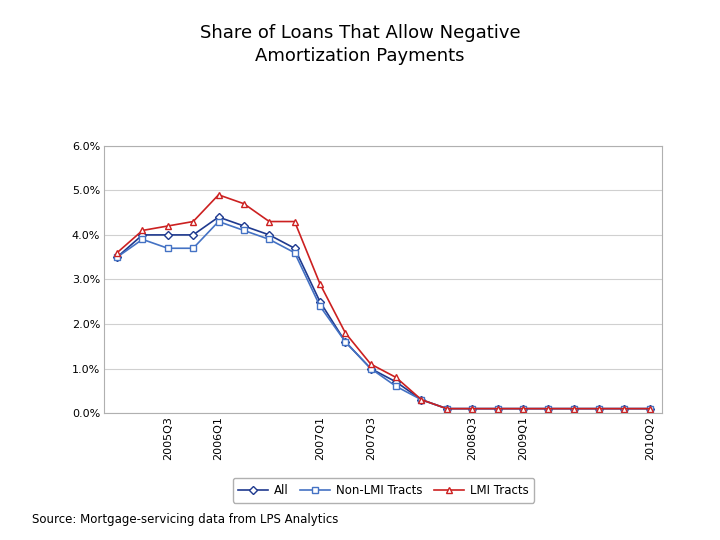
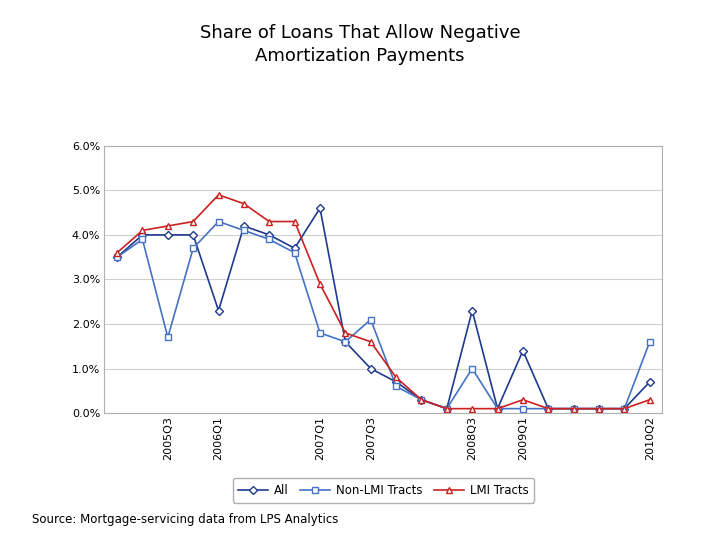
Non-LMI Tracts/2005Q3: 3.7% -> 1.7%
All/2006Q1: 4.4% -> 2.3%
All/2007Q1: 2.5% -> 4.6%
Non-LMI Tracts/2007Q1: 2.4% -> 1.8%
Non-LMI Tracts/2007Q3: 1.0% -> 2.1%
LMI Tracts/2007Q3: 1.1% -> 1.6%
All/2008Q3: 0.1% -> 2.3%
Non-LMI Tracts/2008Q3: 0.1% -> 1.0%
All/2009Q1: 0.1% -> 1.4%
LMI Tracts/2009Q1: 0.1% -> 0.3%
All/2010Q2: 0.1% -> 0.7%
Non-LMI Tracts/2010Q2: 0.1% -> 1.6%
LMI Tracts/2010Q2: 0.1% -> 0.3%
